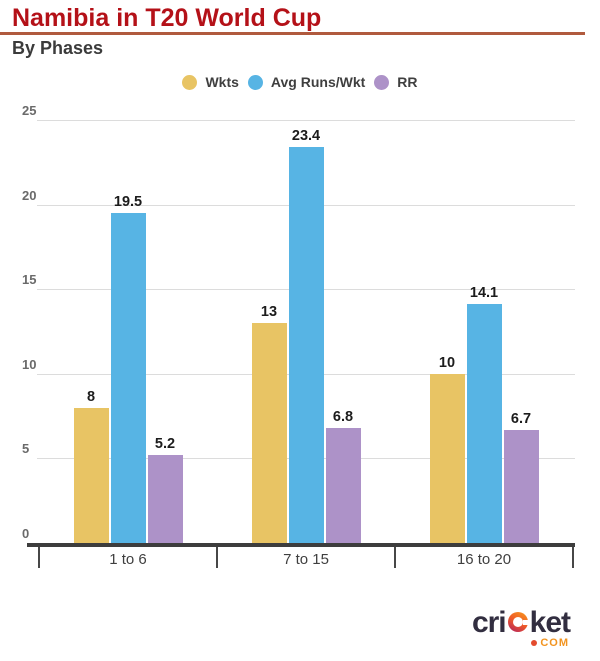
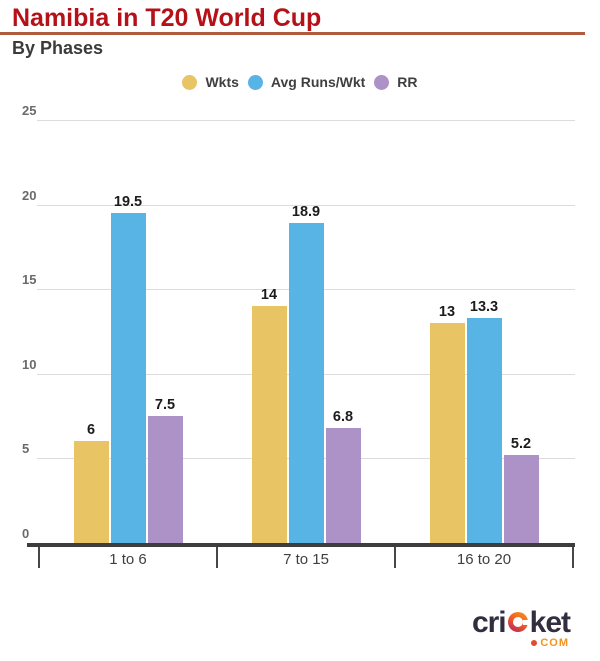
Wkts/1 to 6: 8 -> 6
RR/1 to 6: 5.2 -> 7.5
Wkts/7 to 15: 13 -> 14
Avg Runs/Wkt/7 to 15: 23.4 -> 18.9
Wkts/16 to 20: 10 -> 13
Avg Runs/Wkt/16 to 20: 14.1 -> 13.3
RR/16 to 20: 6.7 -> 5.2
